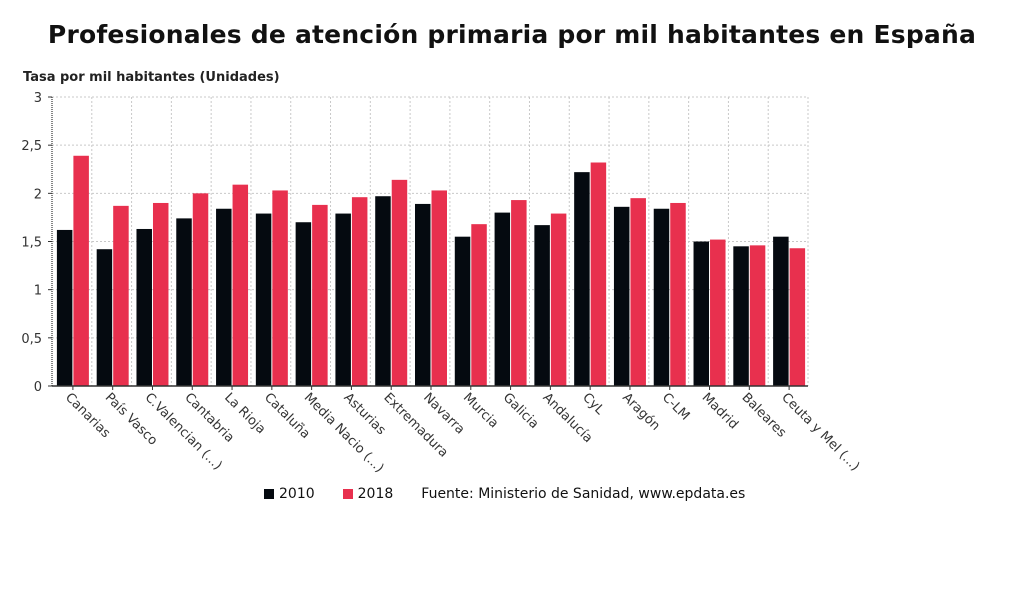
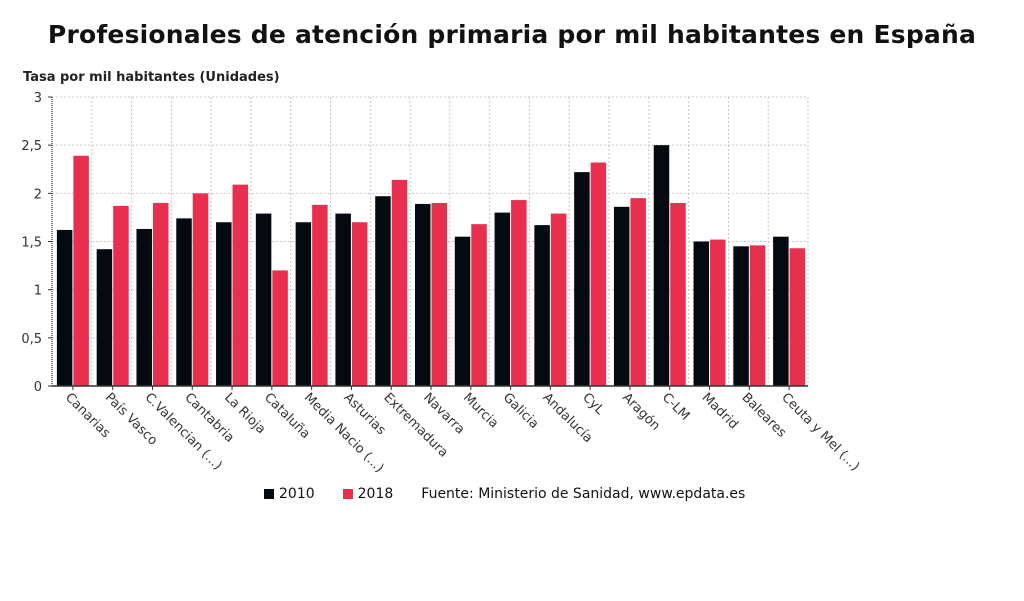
2010/La Rioja: 1.8 -> 1.7
2018/Cataluña: 2.0 -> 1.2
2018/Asturias: 2.0 -> 1.7
2018/Navarra: 2.0 -> 1.9
2010/C-LM: 1.8 -> 2.5
